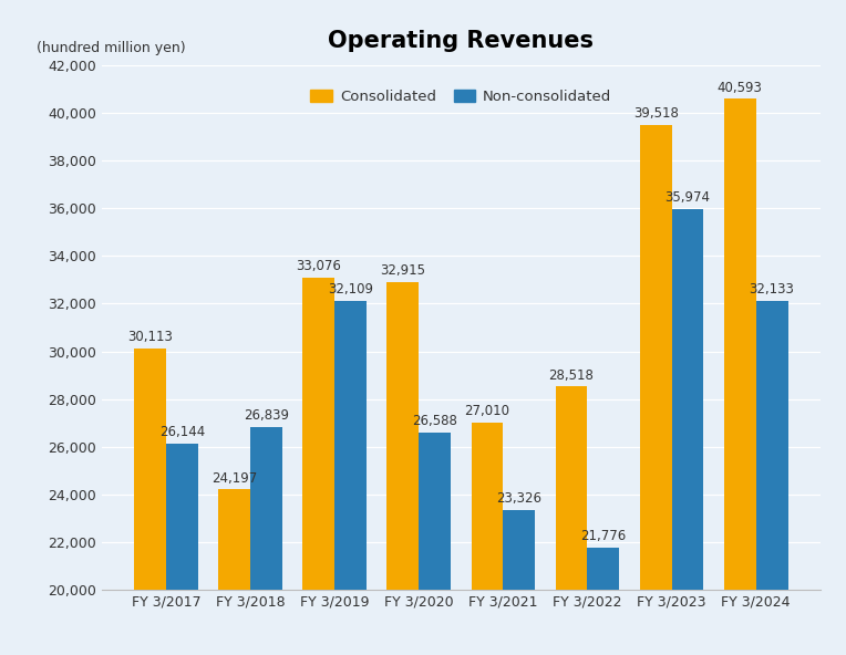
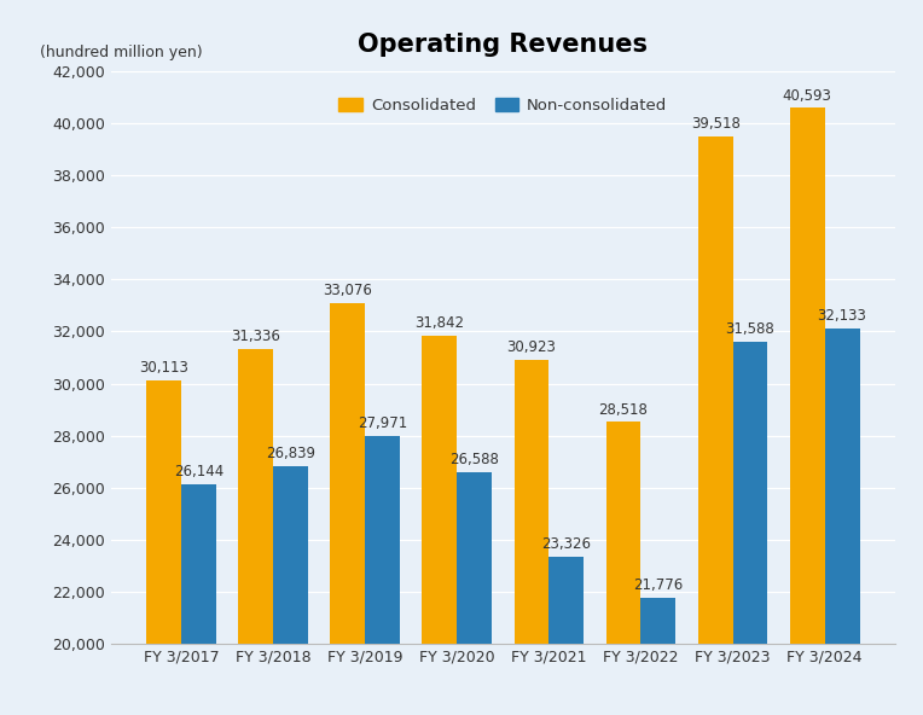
Consolidated/FY 3/2018: 24,197 -> 31,336
Non-consolidated/FY 3/2019: 32,109 -> 27,971
Consolidated/FY 3/2020: 32,915 -> 31,842
Consolidated/FY 3/2021: 27,010 -> 30,923
Non-consolidated/FY 3/2023: 35,974 -> 31,588
